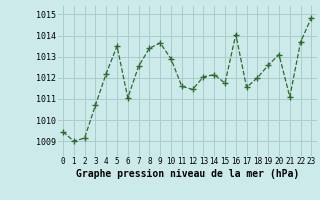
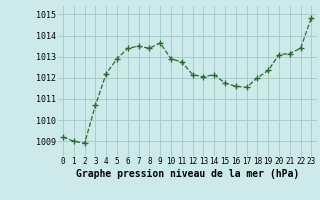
0: 1009.45 -> 1009.20
2: 1009.15 -> 1008.90
5: 1013.50 -> 1012.90
6: 1011.05 -> 1013.40
7: 1012.55 -> 1013.50
11: 1011.60 -> 1012.75
12: 1011.45 -> 1012.15
16: 1014.05 -> 1011.60
19: 1012.60 -> 1012.35
21: 1011.10 -> 1013.15
22: 1013.70 -> 1013.40
